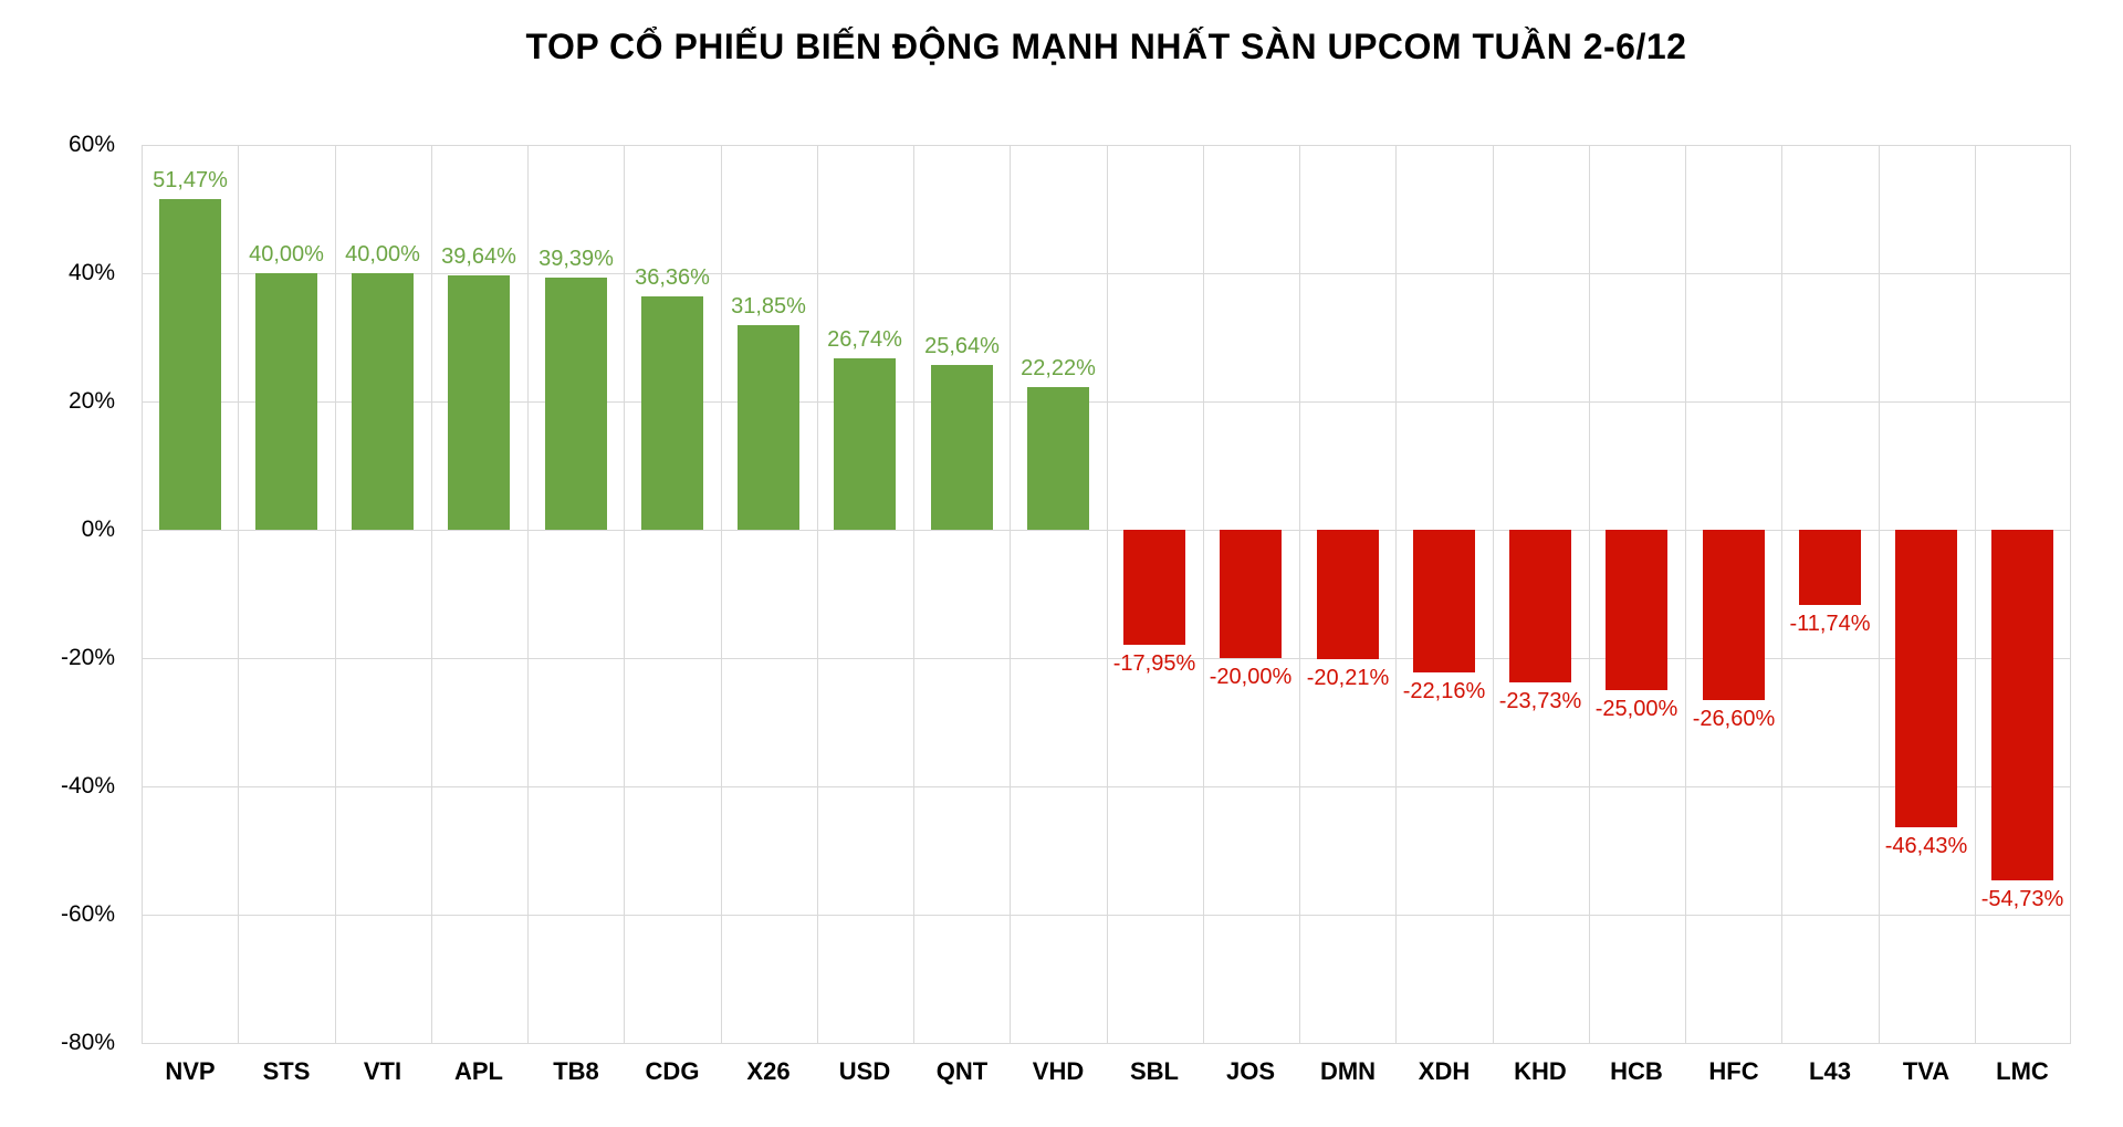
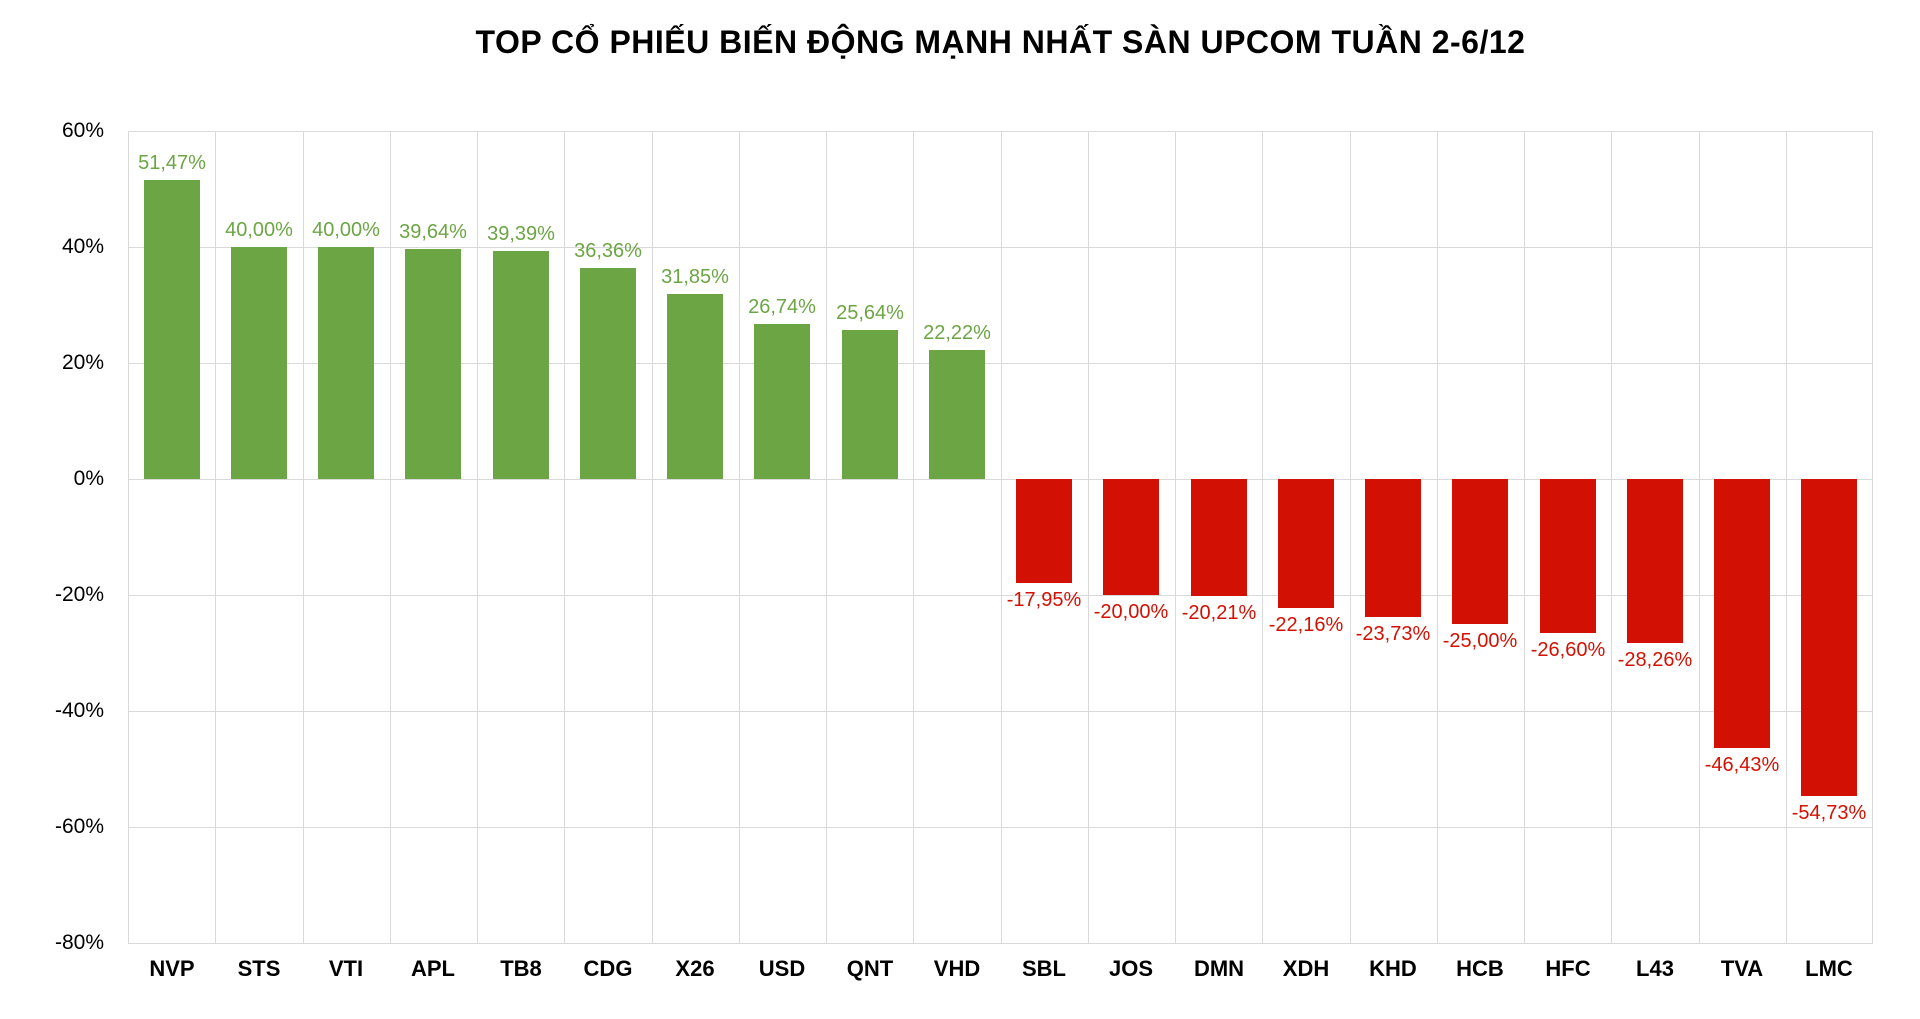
L43: -11,74% -> -28,26%
